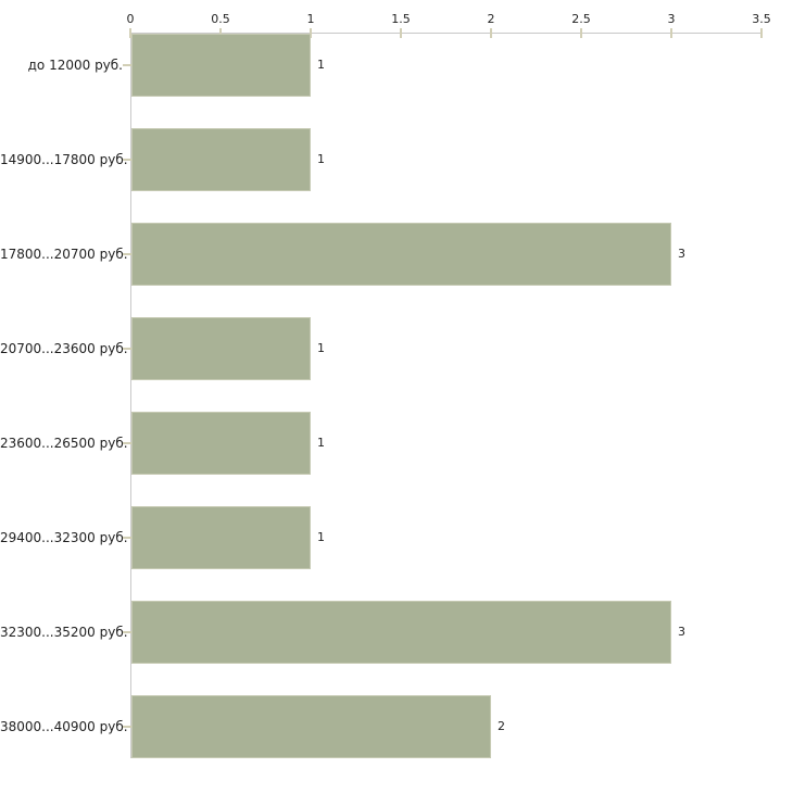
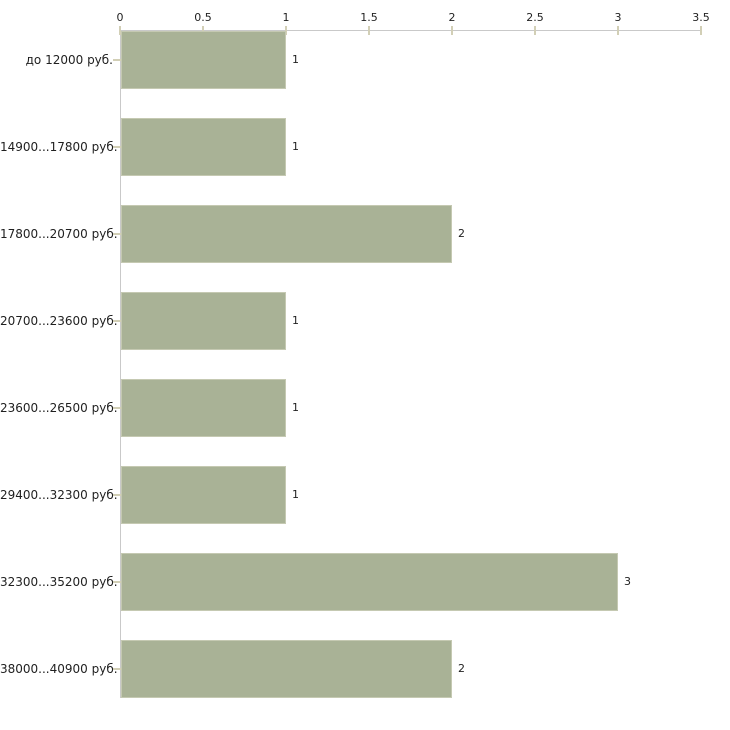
17800...20700 руб.: 3 -> 2
